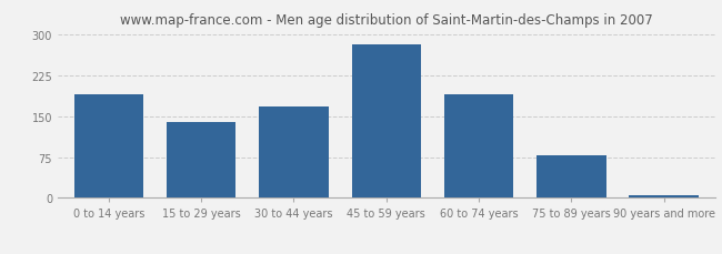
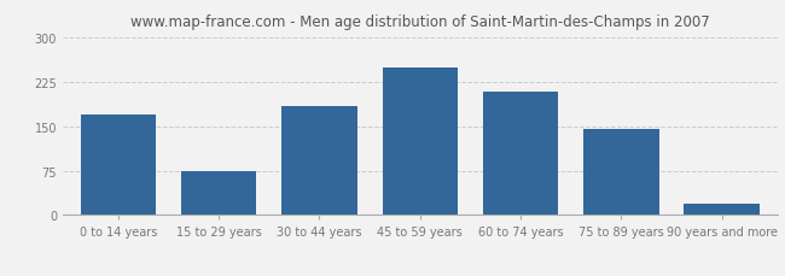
0 to 14 years: 190 -> 170
15 to 29 years: 140 -> 75
30 to 44 years: 168 -> 185
45 to 59 years: 283 -> 250
60 to 74 years: 190 -> 210
75 to 89 years: 78 -> 145
90 years and more: 5 -> 20
